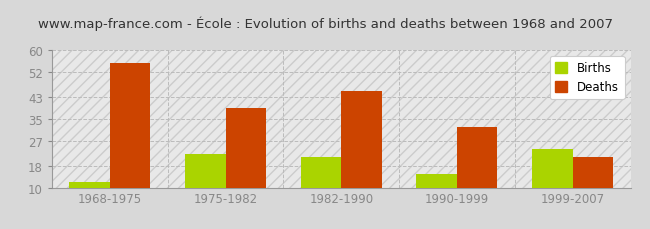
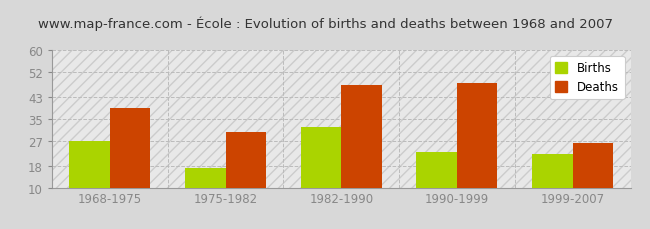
Births/1968-1975: 12 -> 27
Deaths/1968-1975: 55 -> 39
Births/1975-1982: 22 -> 17
Deaths/1975-1982: 39 -> 30
Births/1982-1990: 21 -> 32
Deaths/1982-1990: 45 -> 47
Births/1990-1999: 15 -> 23
Deaths/1990-1999: 32 -> 48
Births/1999-2007: 24 -> 22
Deaths/1999-2007: 21 -> 26
